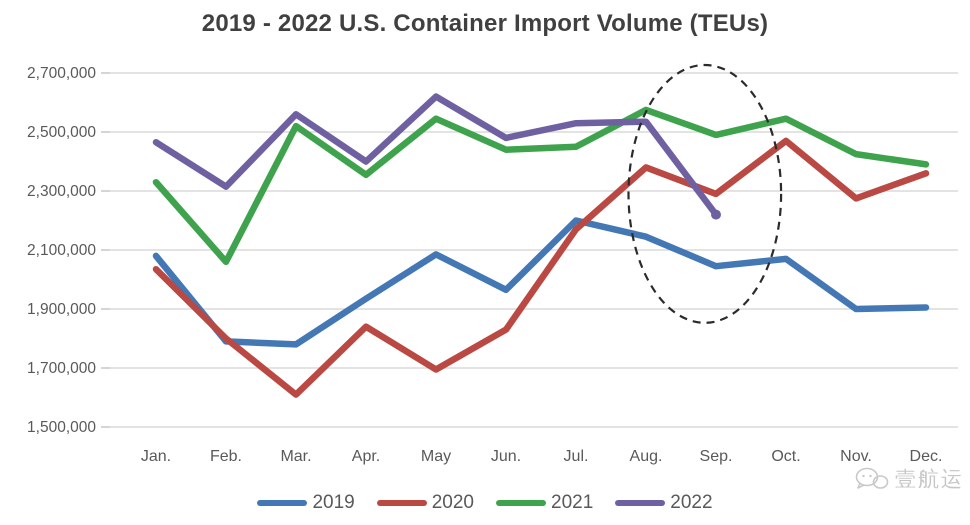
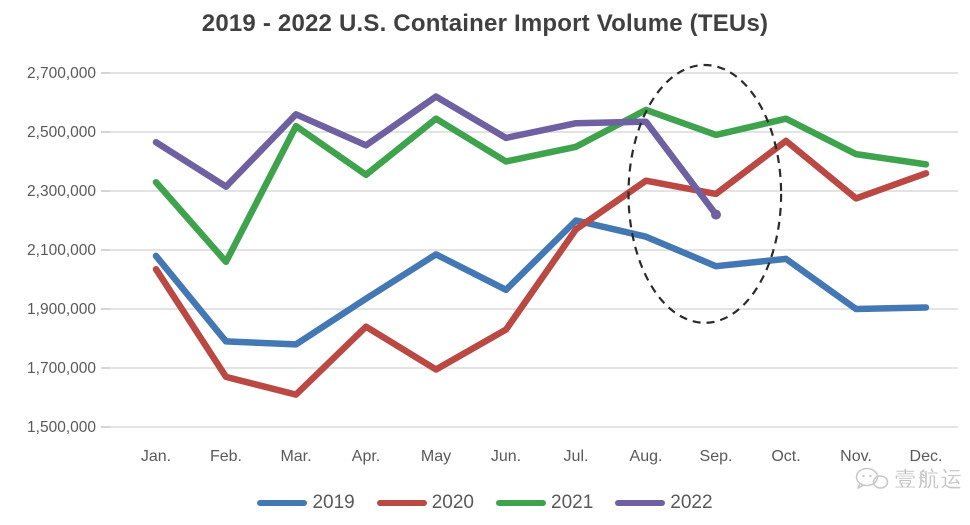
2020/Feb.: 1800000 -> 1670000
2022/Apr.: 2400000 -> 2460000
2021/Jun.: 2440000 -> 2400000
2020/Aug.: 2380000 -> 2340000
